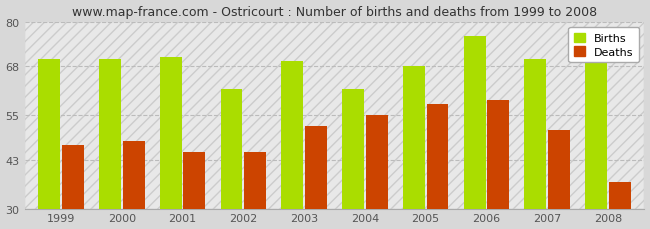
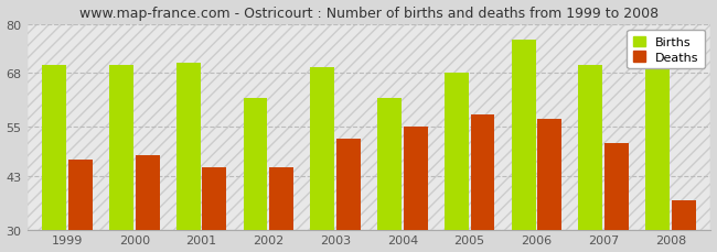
Deaths/2006: 59 -> 57
